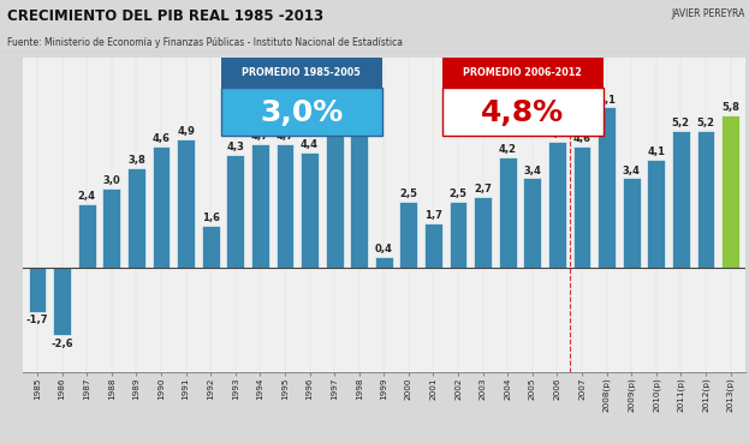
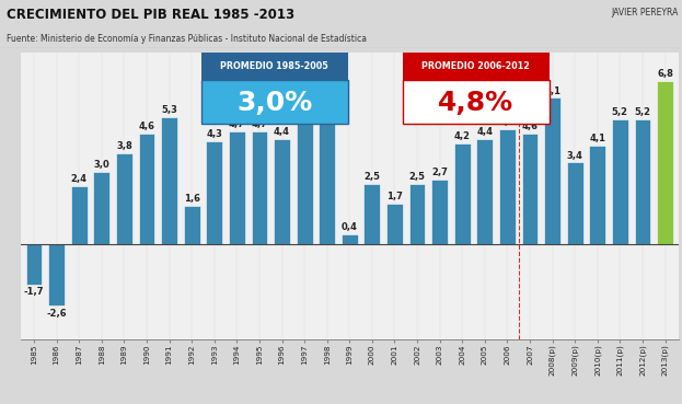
1991: 4,9 -> 5,3
2005: 3,4 -> 4,4
2013(p): 5,8 -> 6,8
